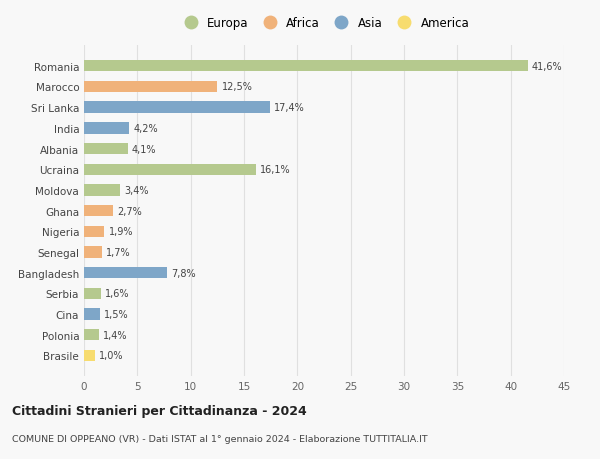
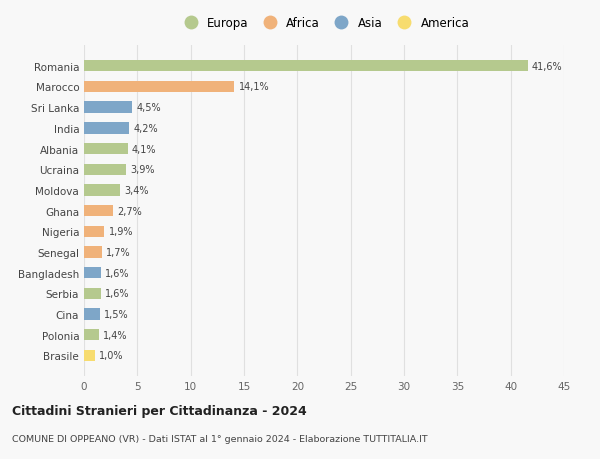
Marocco: 12,5% -> 14,1%
Sri Lanka: 17,4% -> 4,5%
Ucraina: 16,1% -> 3,9%
Bangladesh: 7,8% -> 1,6%
